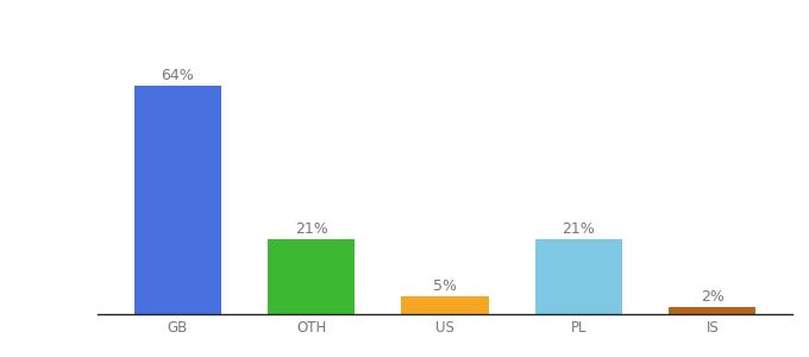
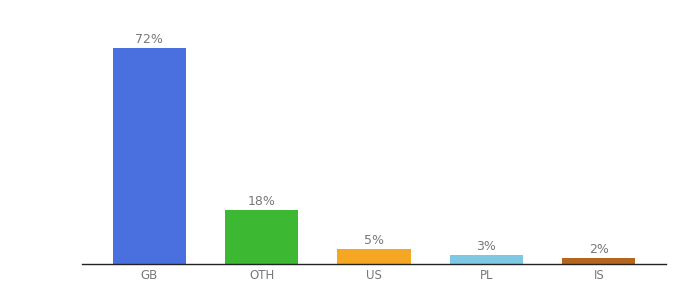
GB: 64% -> 72%
OTH: 21% -> 18%
PL: 21% -> 3%
